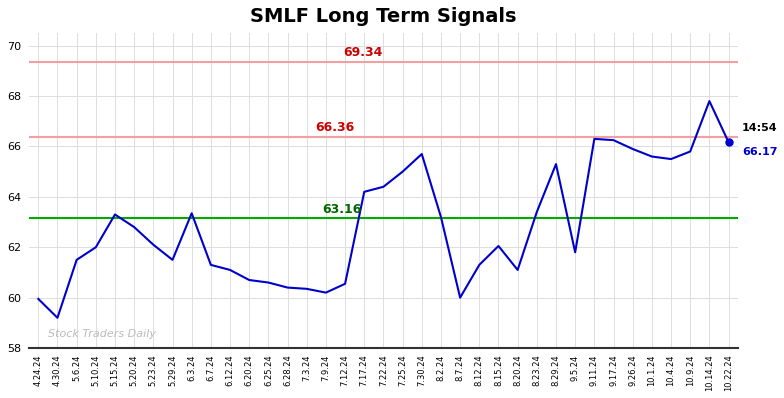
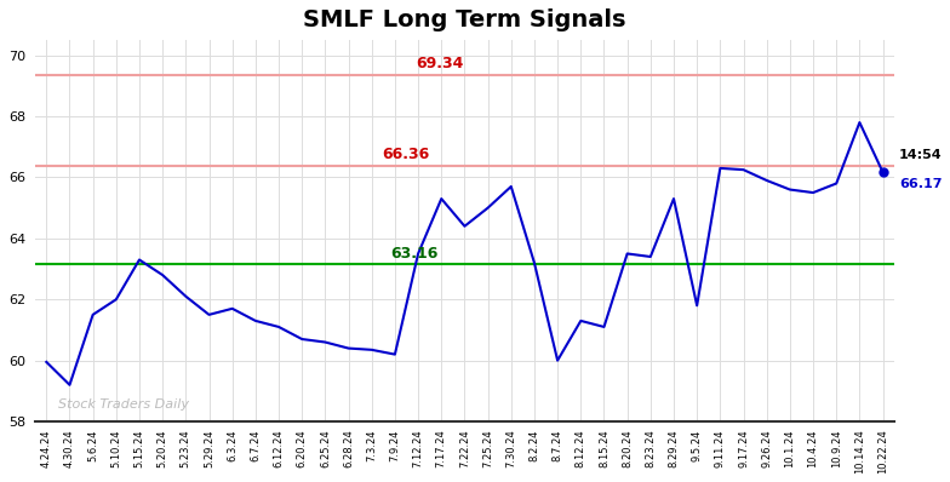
6.3.24: 63.35 -> 61.70
7.12.24: 60.55 -> 63.50
7.17.24: 64.20 -> 65.30
8.15.24: 62.05 -> 61.10
8.20.24: 61.10 -> 63.50
